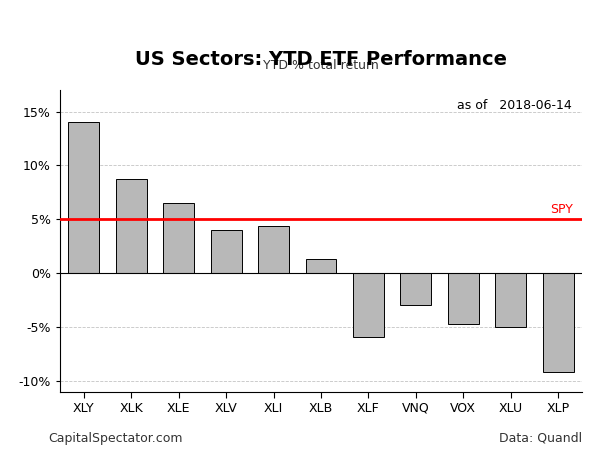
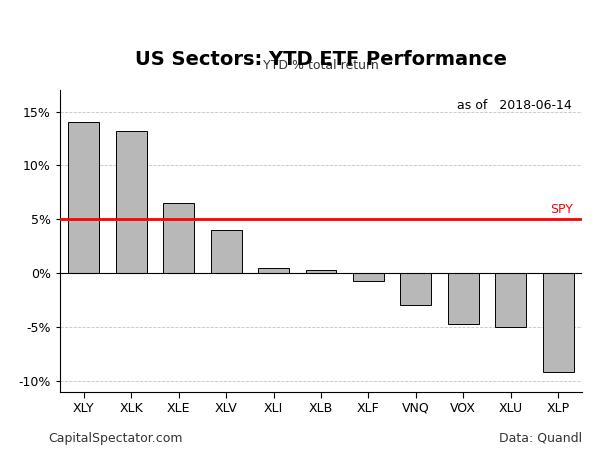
XLK: 8.7% -> 13.2%
XLI: 4.4% -> 0.5%
XLB: 1.3% -> 0.3%
XLF: -5.9% -> -0.7%
